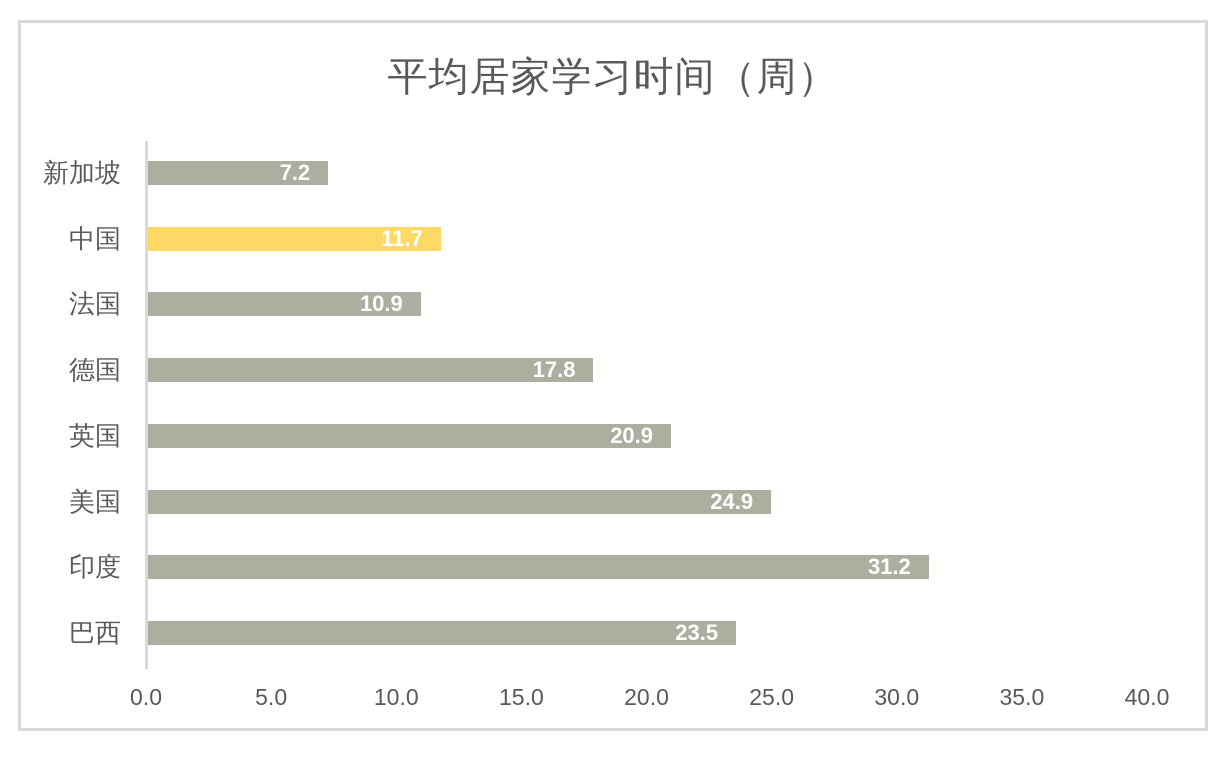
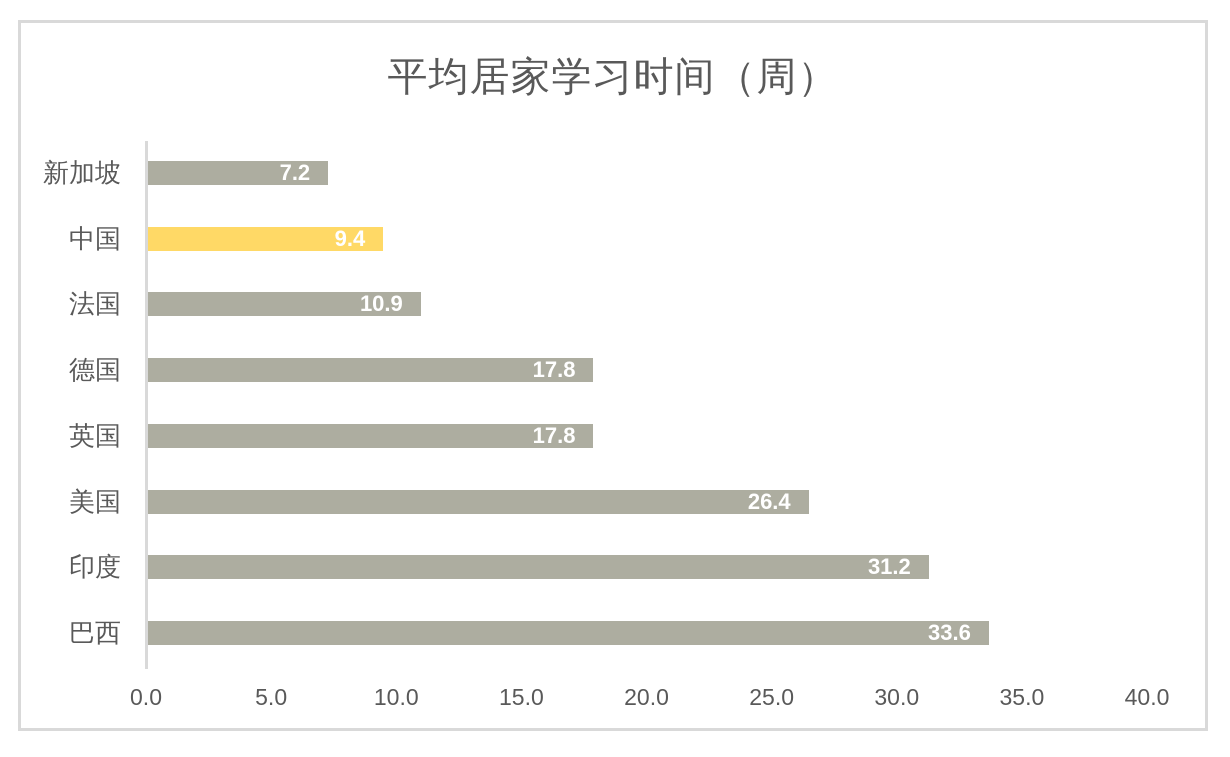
中国: 11.7 -> 9.4
英国: 20.9 -> 17.8
美国: 24.9 -> 26.4
巴西: 23.5 -> 33.6
